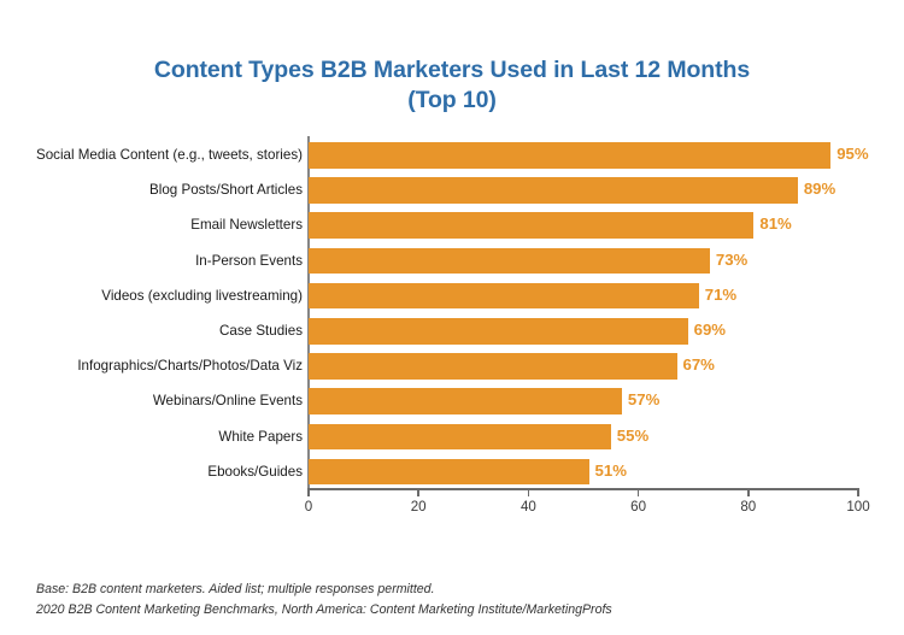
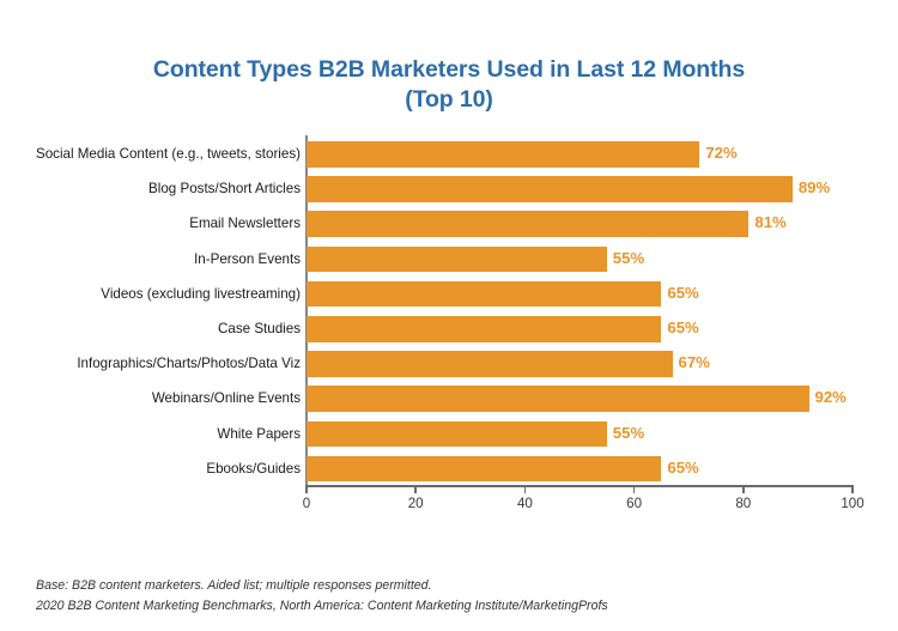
Social Media Content (e.g., tweets, stories): 95% -> 72%
In-Person Events: 73% -> 55%
Videos (excluding livestreaming): 71% -> 65%
Case Studies: 69% -> 65%
Webinars/Online Events: 57% -> 92%
Ebooks/Guides: 51% -> 65%
